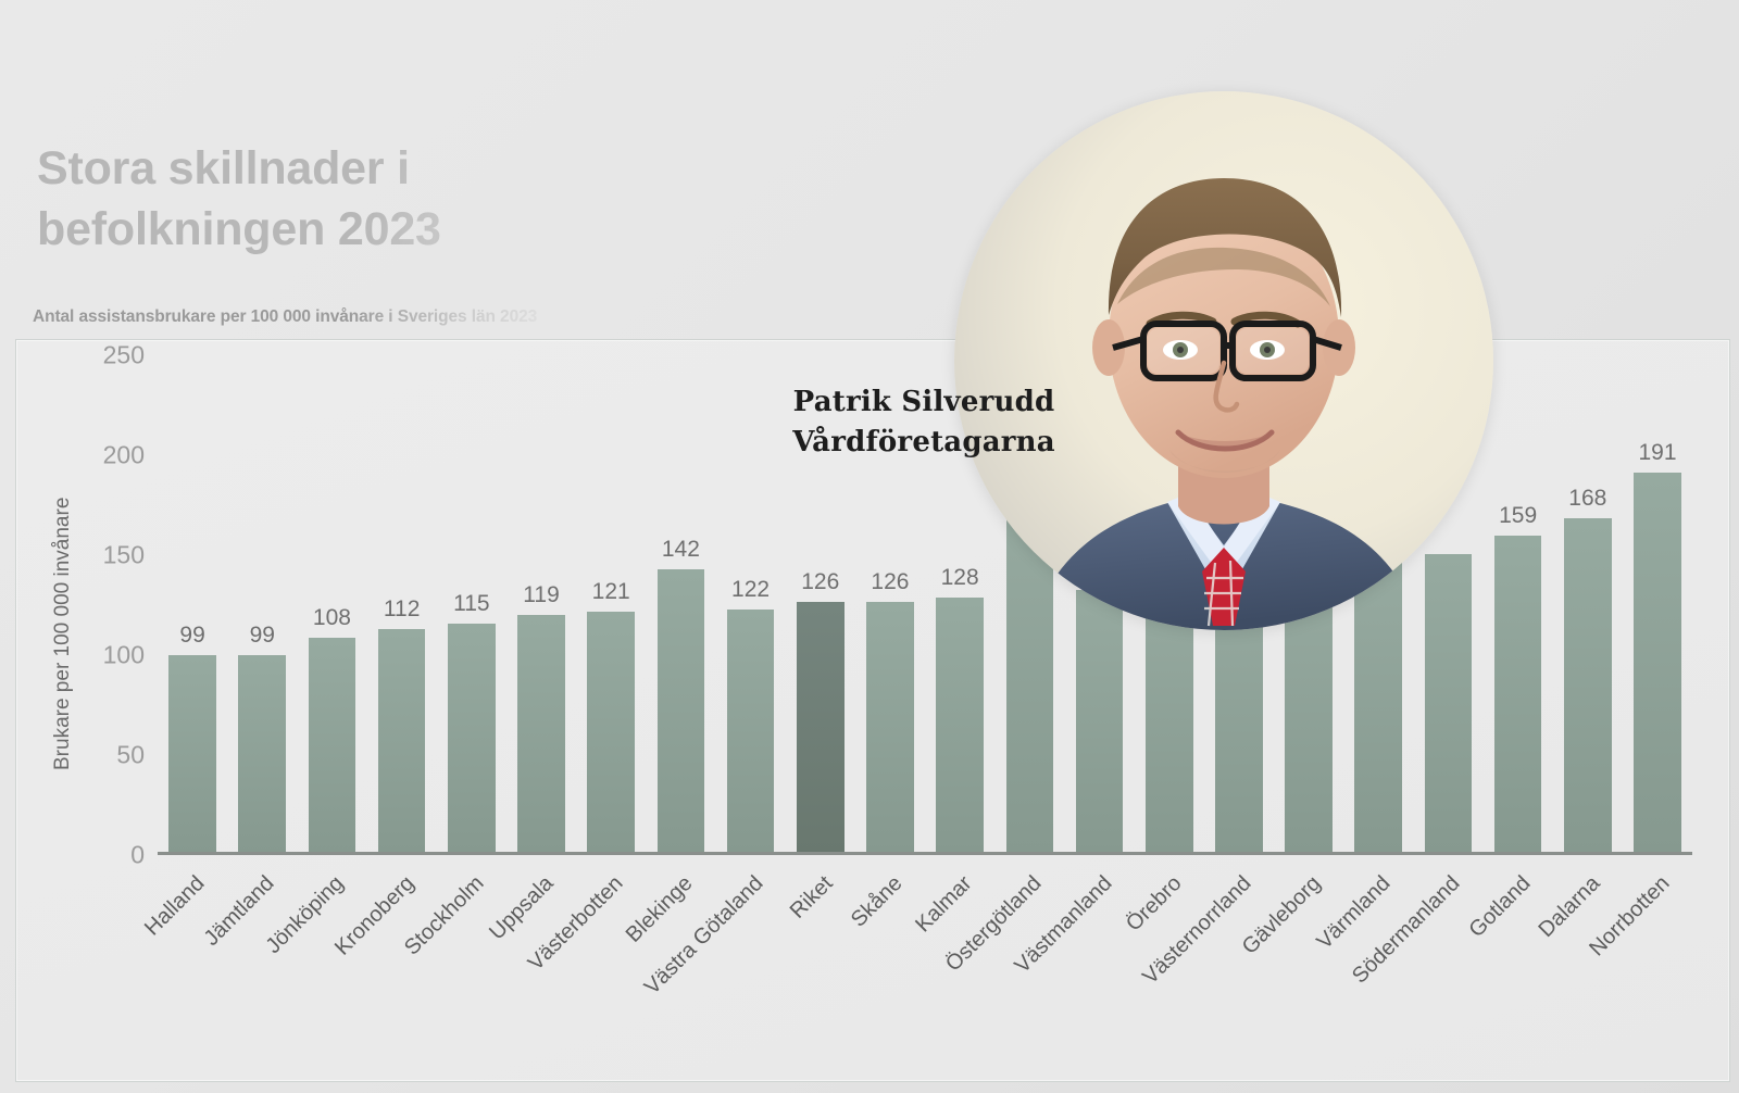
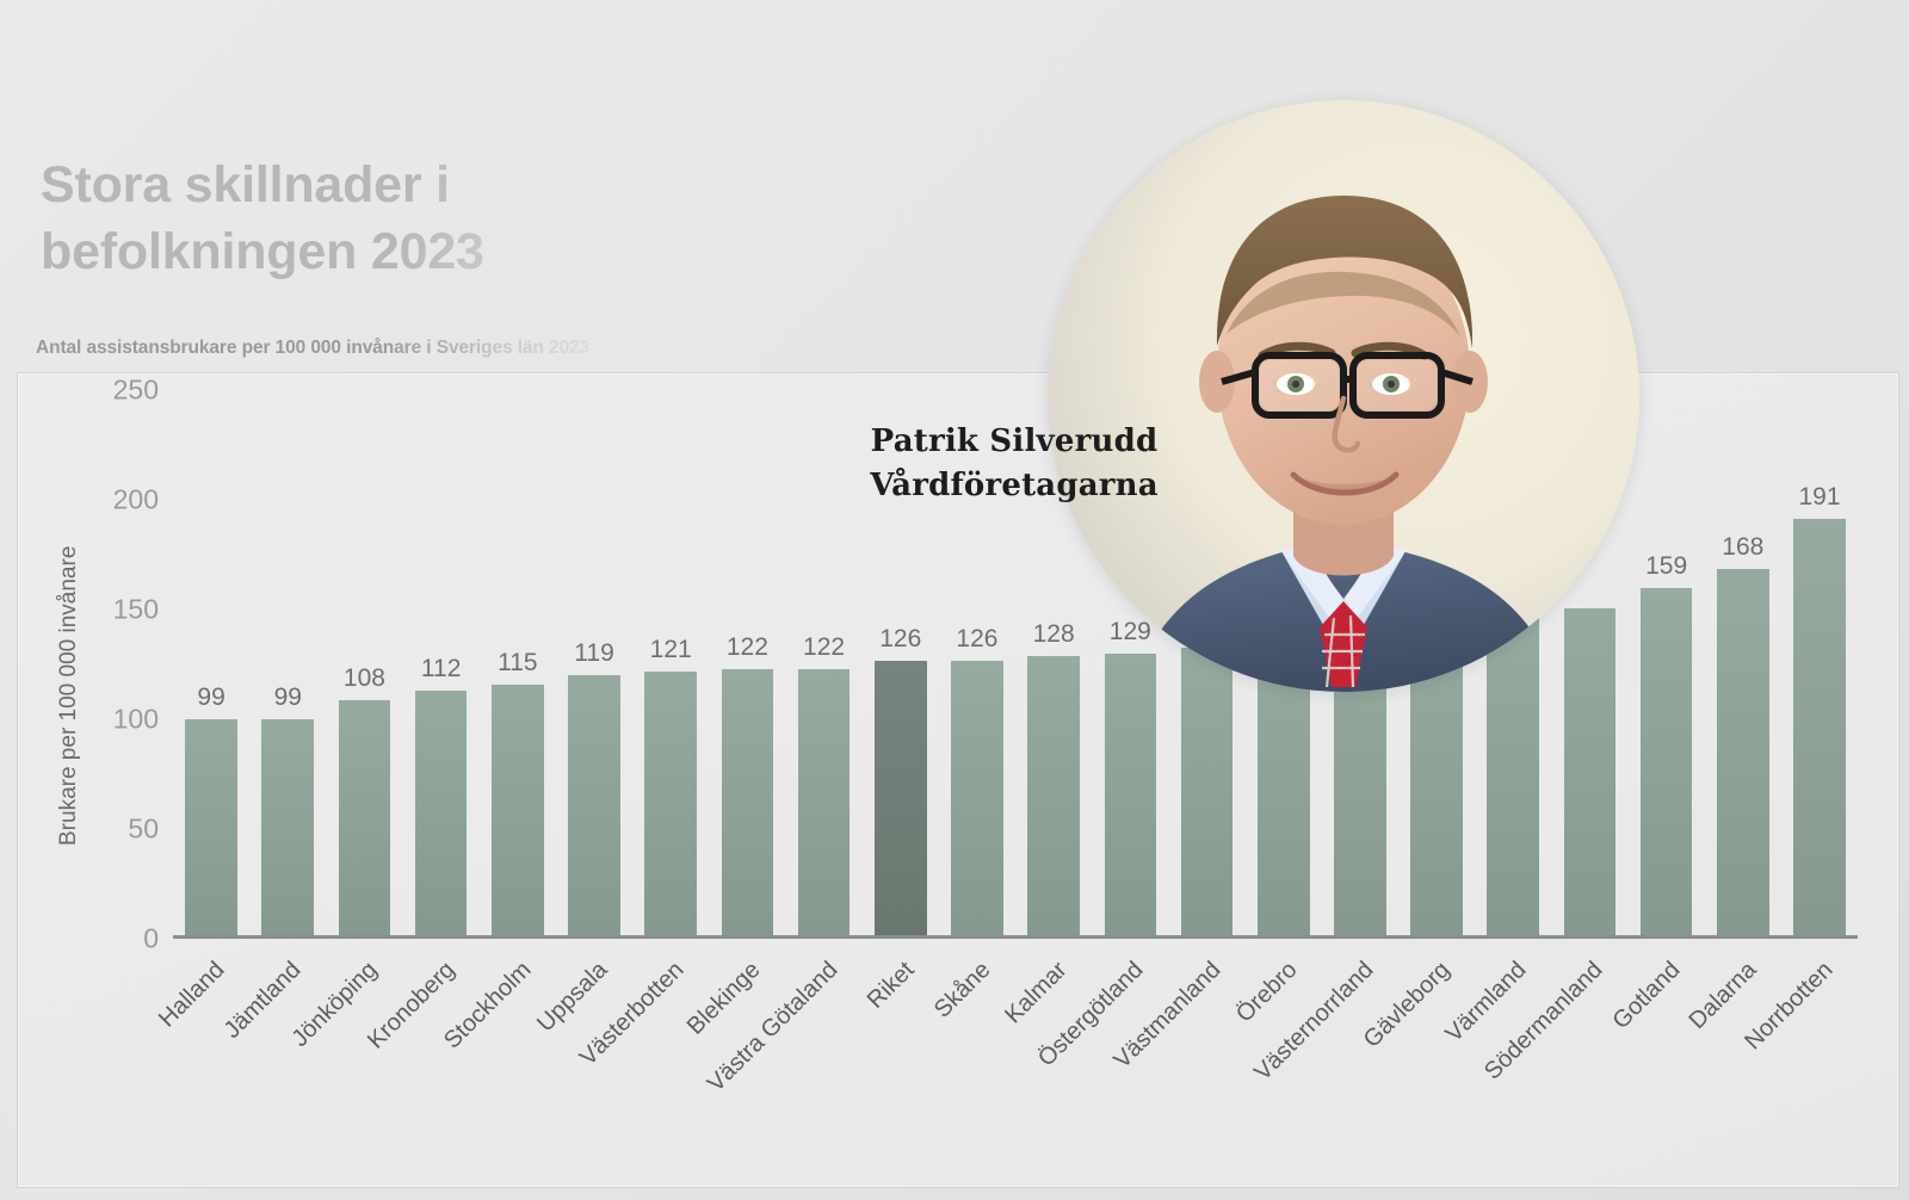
Blekinge: 142 -> 122
Östergötland: 175 -> 129
